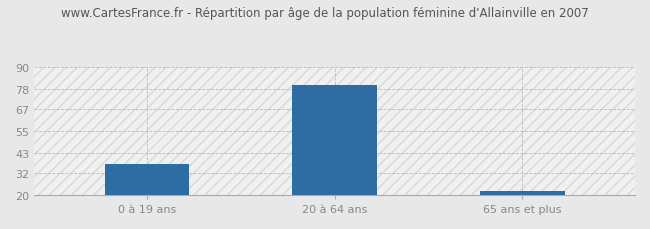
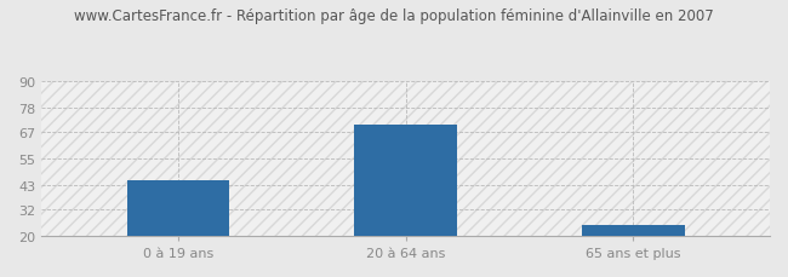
0 à 19 ans: 37 -> 45
20 à 64 ans: 80 -> 70
65 ans et plus: 22 -> 25
